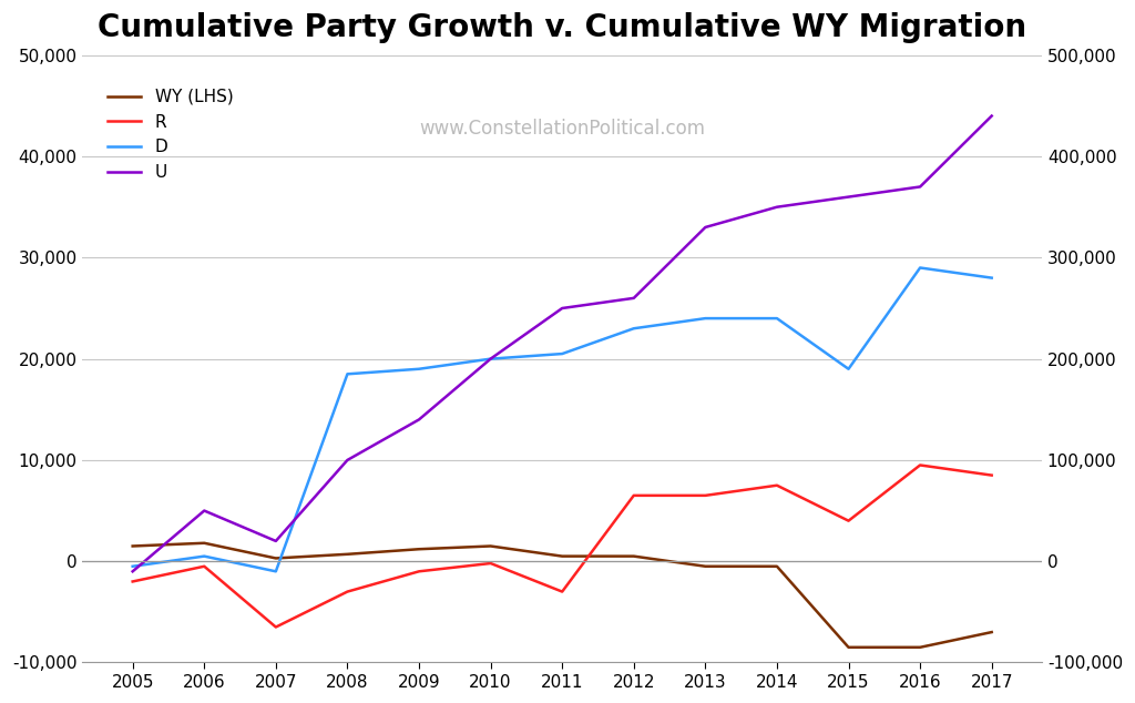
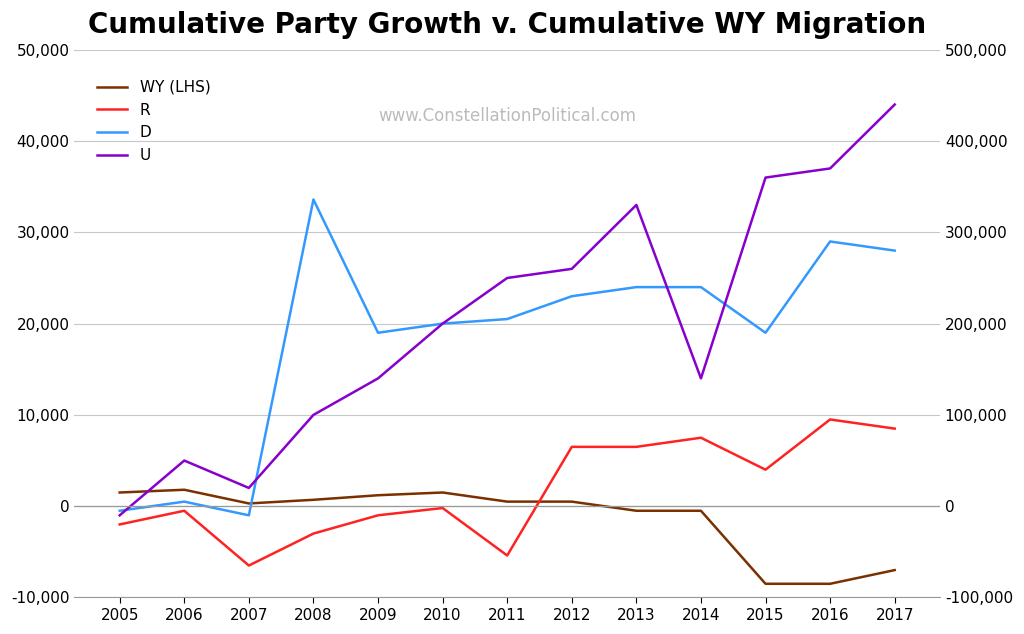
D/2008: 18,500 -> 33,600
R/2011: -3,000 -> -5,400
U/2014: 35,000 -> 14,000
